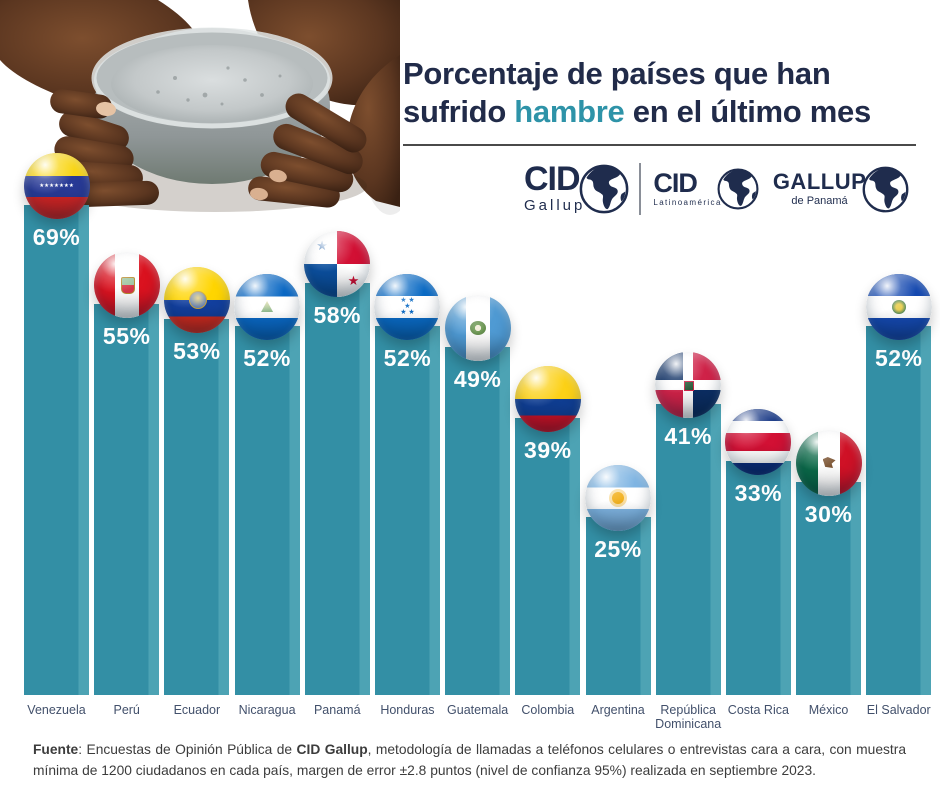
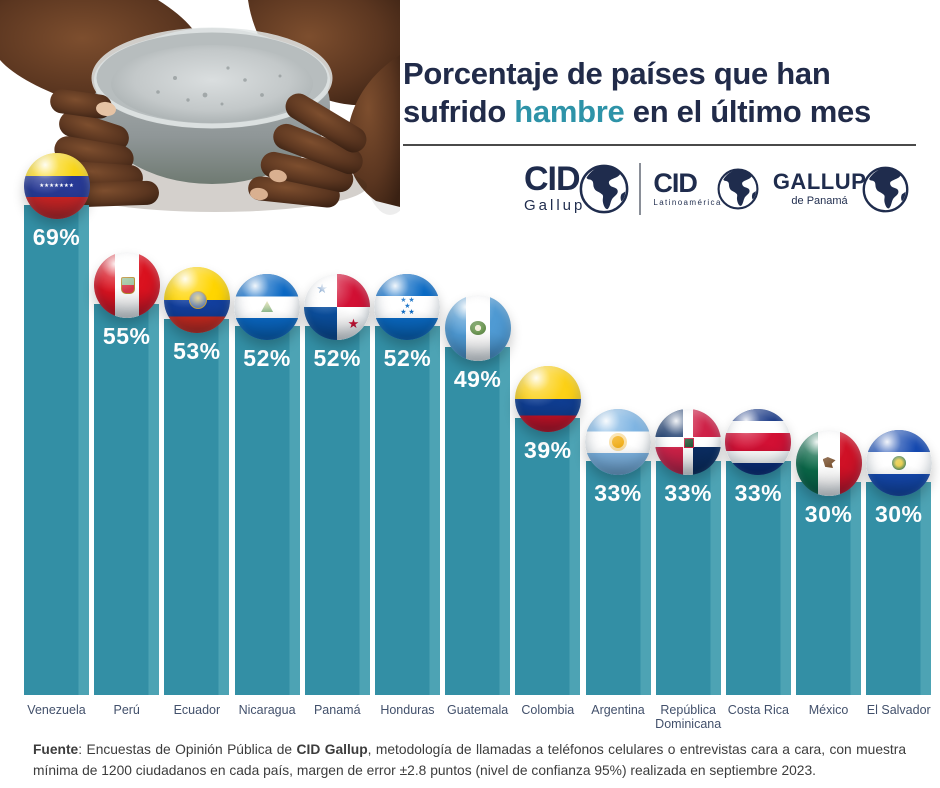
Panamá: 58% -> 52%
Argentina: 25% -> 33%
República Dominicana: 41% -> 33%
El Salvador: 52% -> 30%
